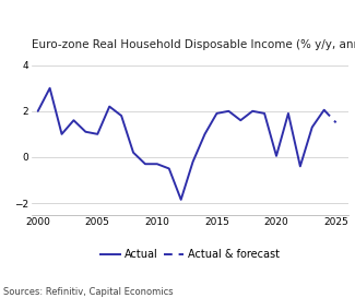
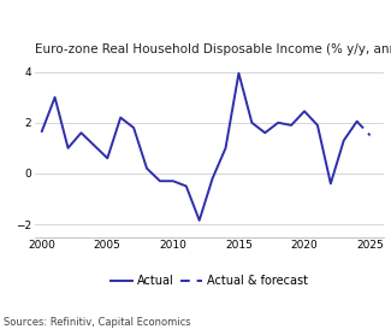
2000: 2.00 -> 1.65
2005: 1.00 -> 0.60
2015: 1.90 -> 3.95
2020: 0.05 -> 2.45
